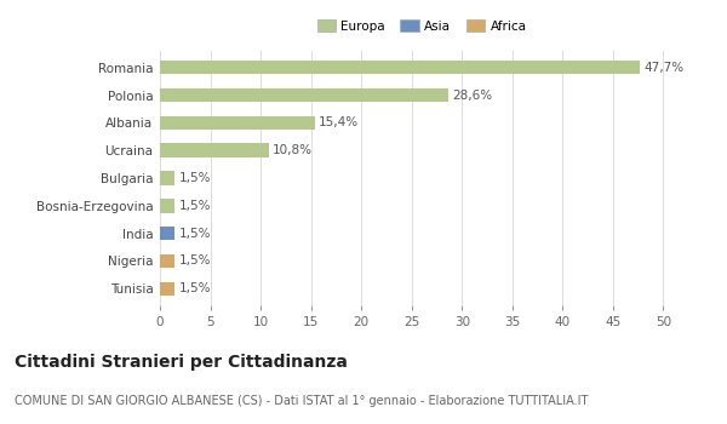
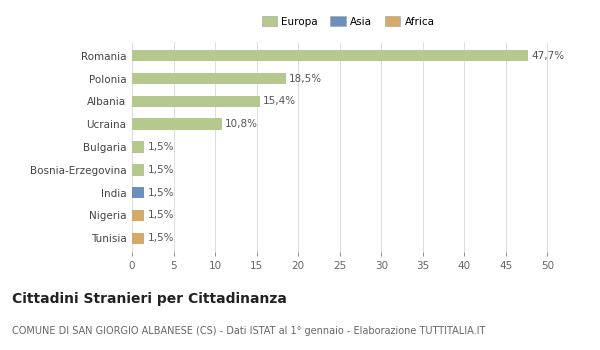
Polonia: 28,6% -> 18,5%
